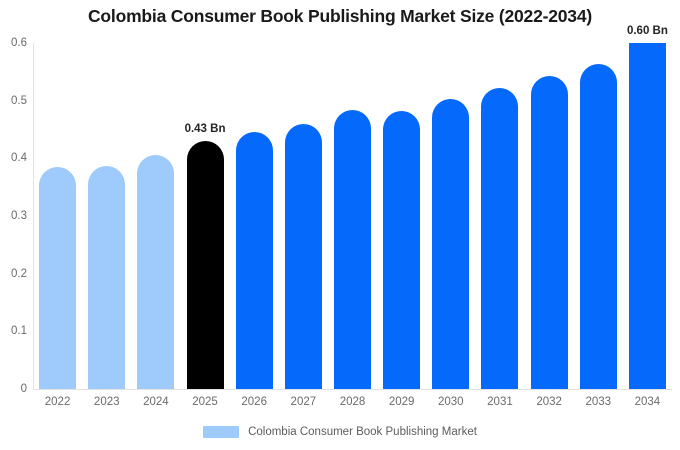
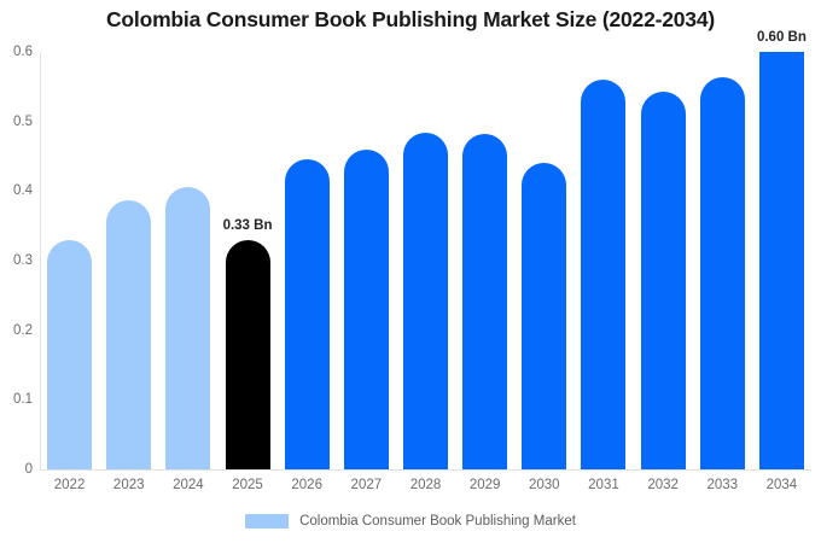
2022: 0.39 -> 0.33
2025: 0.43 -> 0.33
2030: 0.50 -> 0.44
2031: 0.52 -> 0.56
